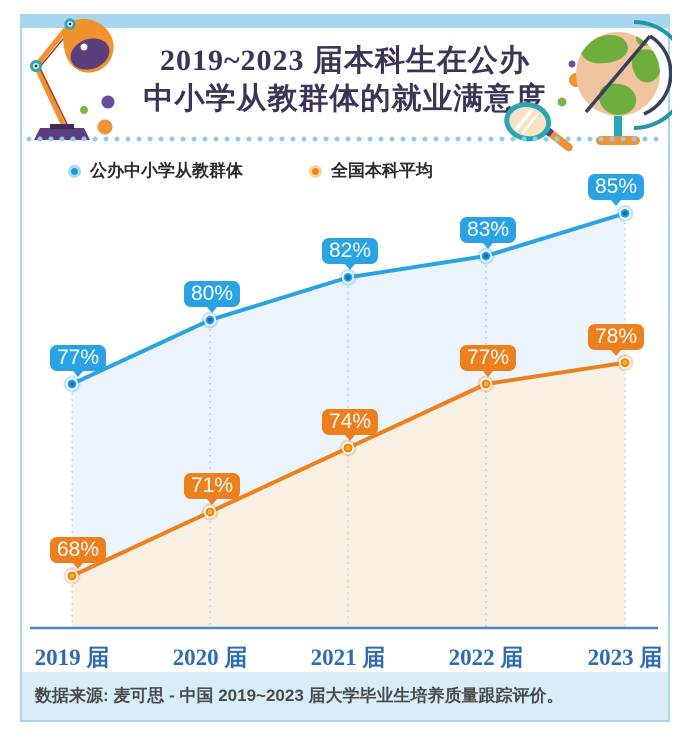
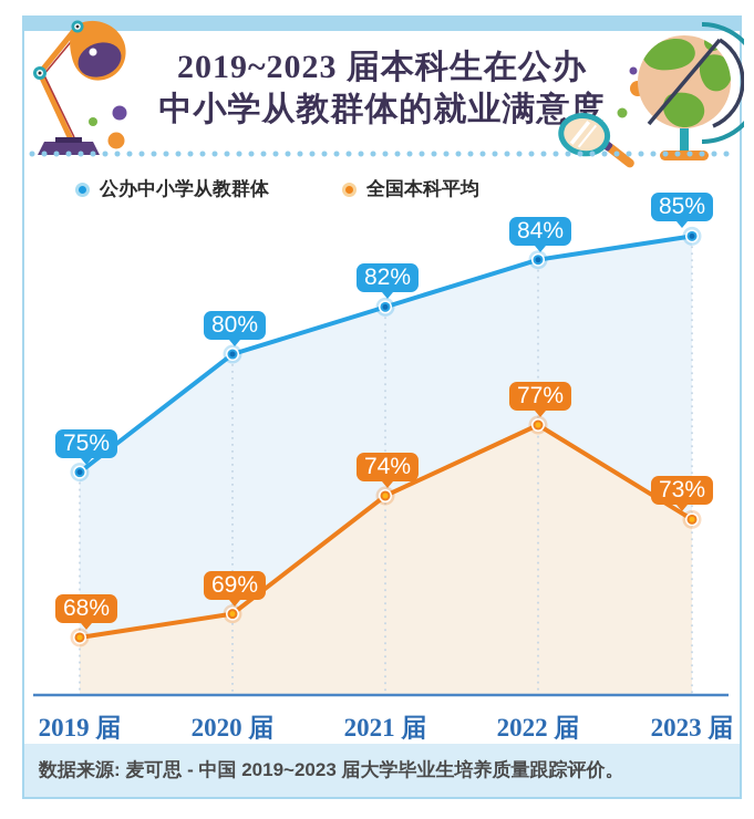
公办中小学从教群体/2019 届: 77% -> 75%
全国本科平均/2020 届: 71% -> 69%
公办中小学从教群体/2022 届: 83% -> 84%
全国本科平均/2023 届: 78% -> 73%
